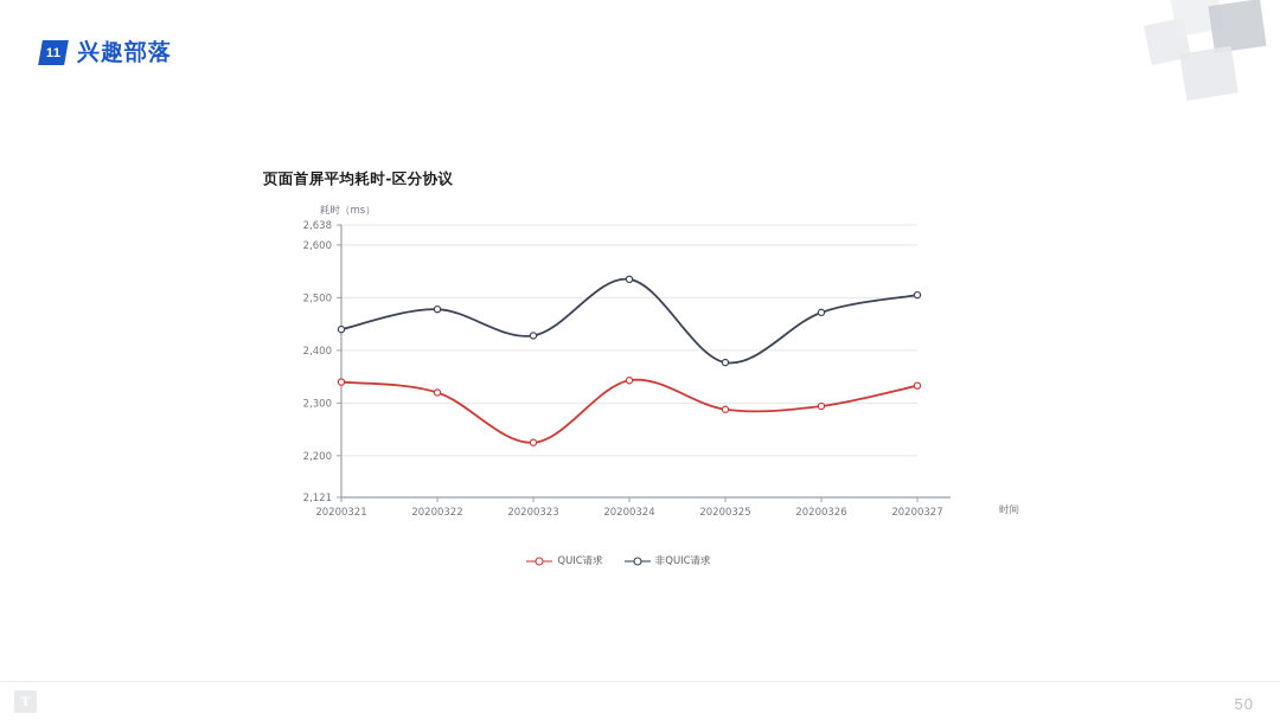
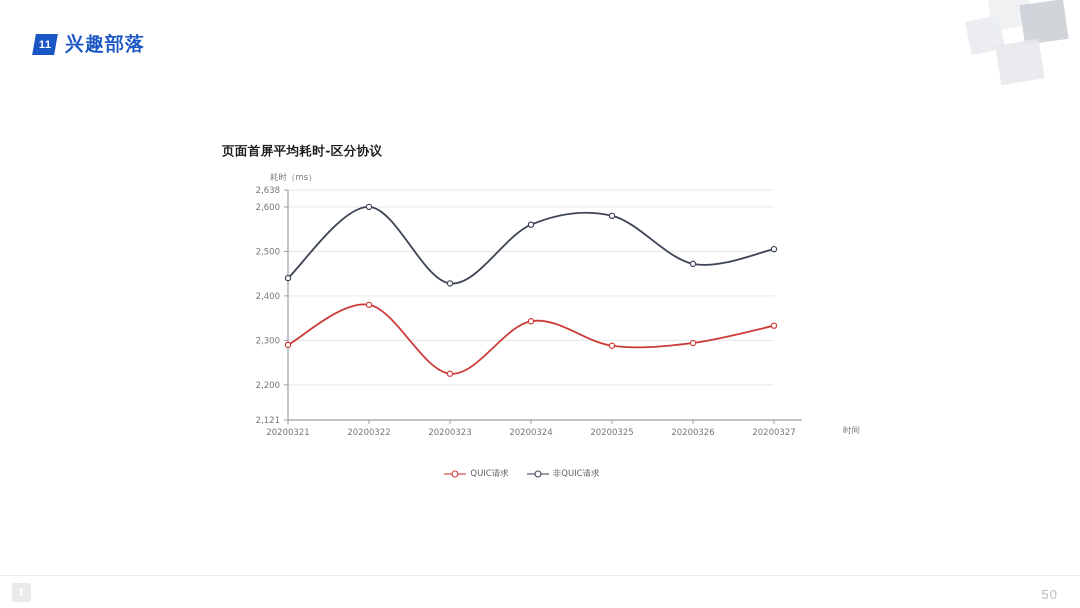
QUIC请求/20200321: 2340 -> 2290
QUIC请求/20200322: 2320 -> 2380
非QUIC请求/20200322: 2480 -> 2600
非QUIC请求/20200324: 2540 -> 2560
非QUIC请求/20200325: 2380 -> 2580
